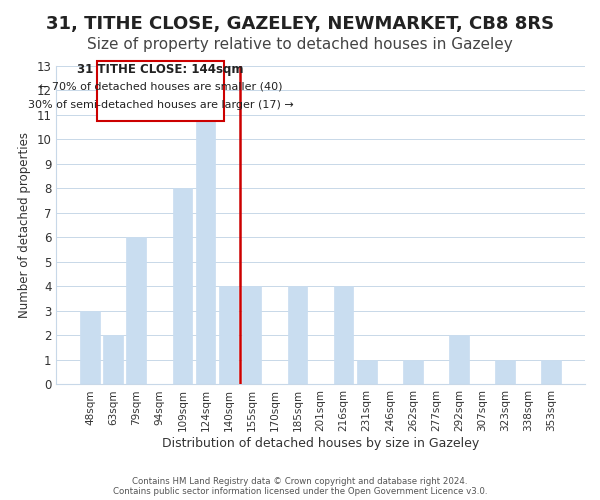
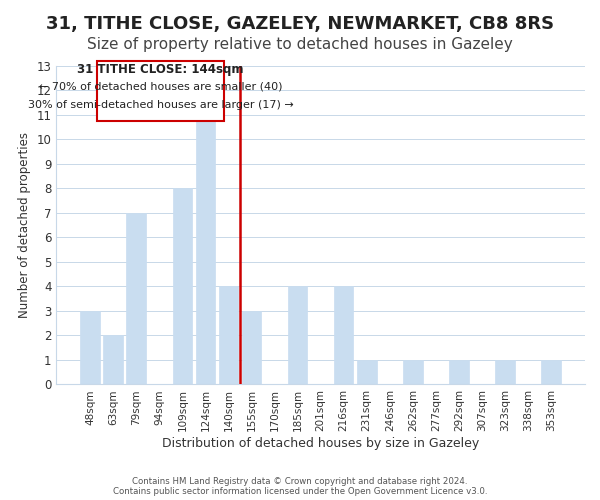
79sqm: 6 -> 7
155sqm: 4 -> 3
292sqm: 2 -> 1
